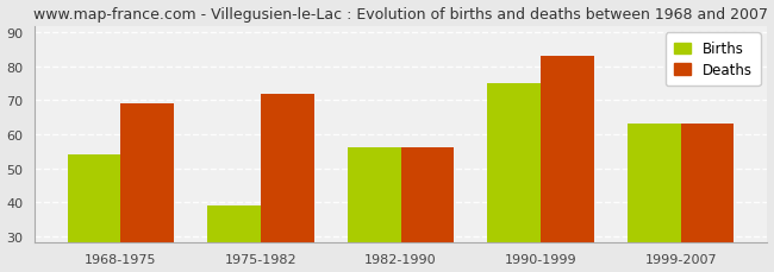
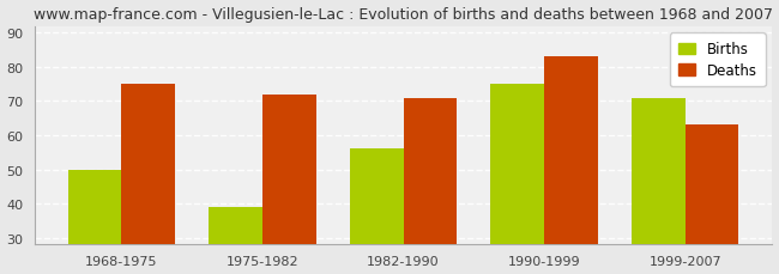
Births/1968-1975: 54 -> 50
Deaths/1968-1975: 69 -> 75
Deaths/1982-1990: 56 -> 71
Births/1999-2007: 63 -> 71
